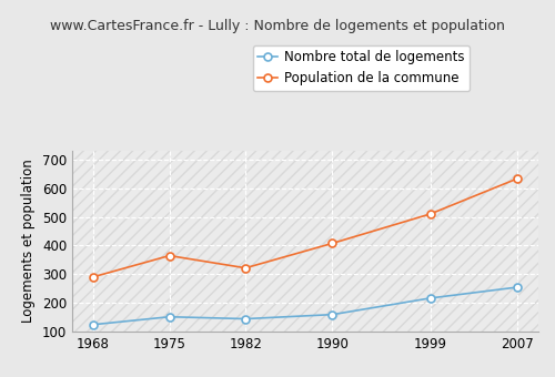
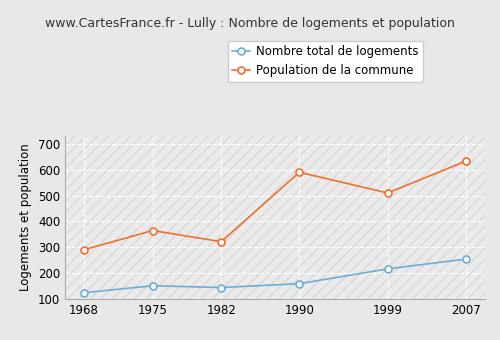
Population de la commune/1990: 408 -> 590
